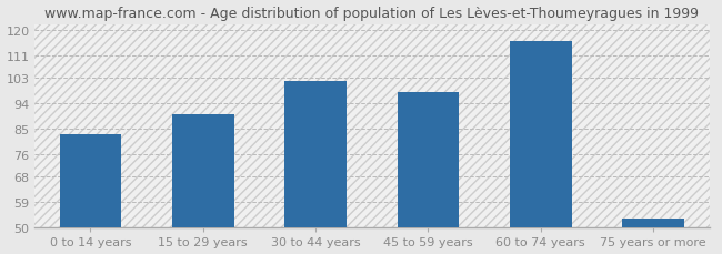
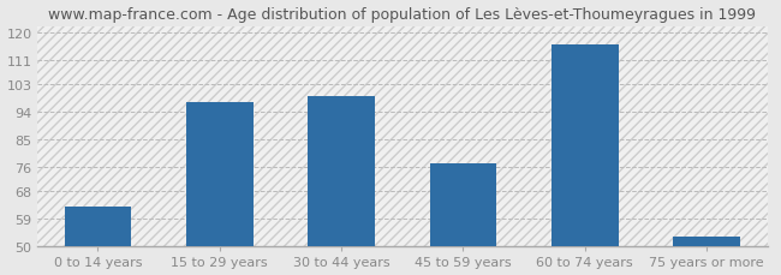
0 to 14 years: 83 -> 63
15 to 29 years: 90 -> 97
30 to 44 years: 102 -> 99
45 to 59 years: 98 -> 77
